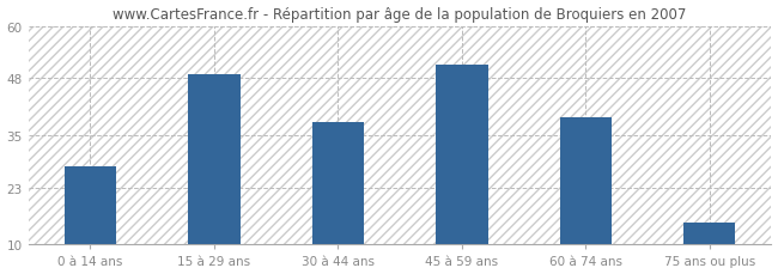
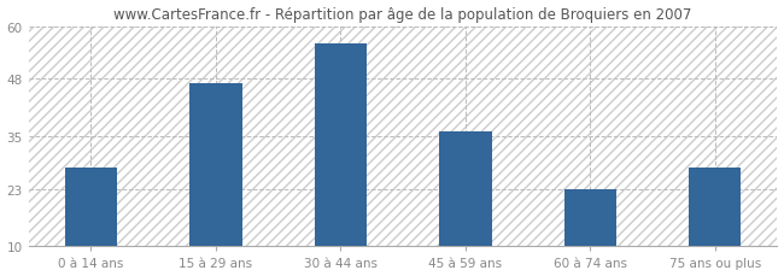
15 à 29 ans: 49 -> 47
30 à 44 ans: 38 -> 56
45 à 59 ans: 51 -> 36
60 à 74 ans: 39 -> 23
75 ans ou plus: 15 -> 28
